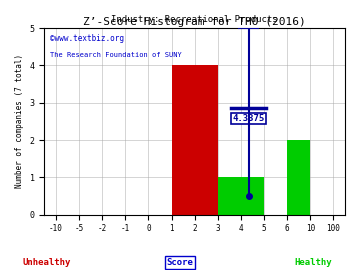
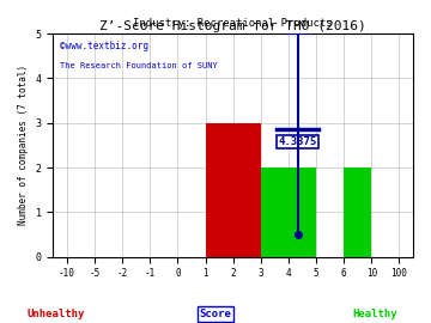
2: 4 -> 3
4: 1 -> 2
